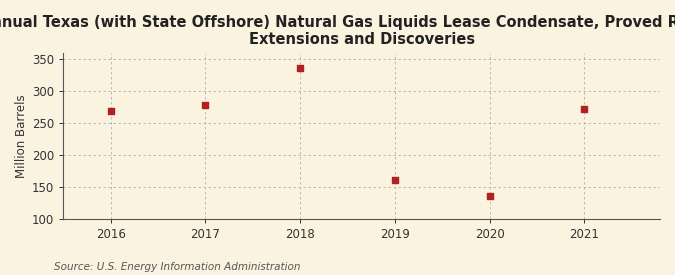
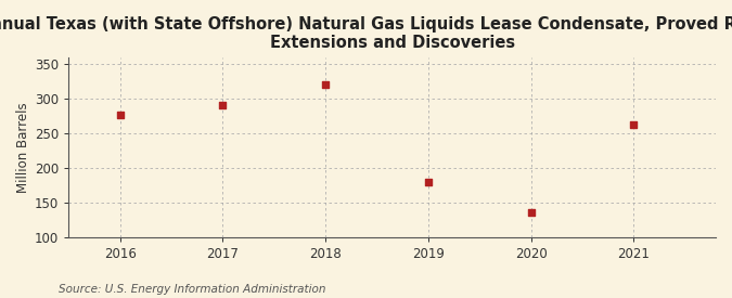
2016: 268 -> 277
2017: 278 -> 290
2018: 336 -> 320
2019: 160 -> 180
2021: 272 -> 263
